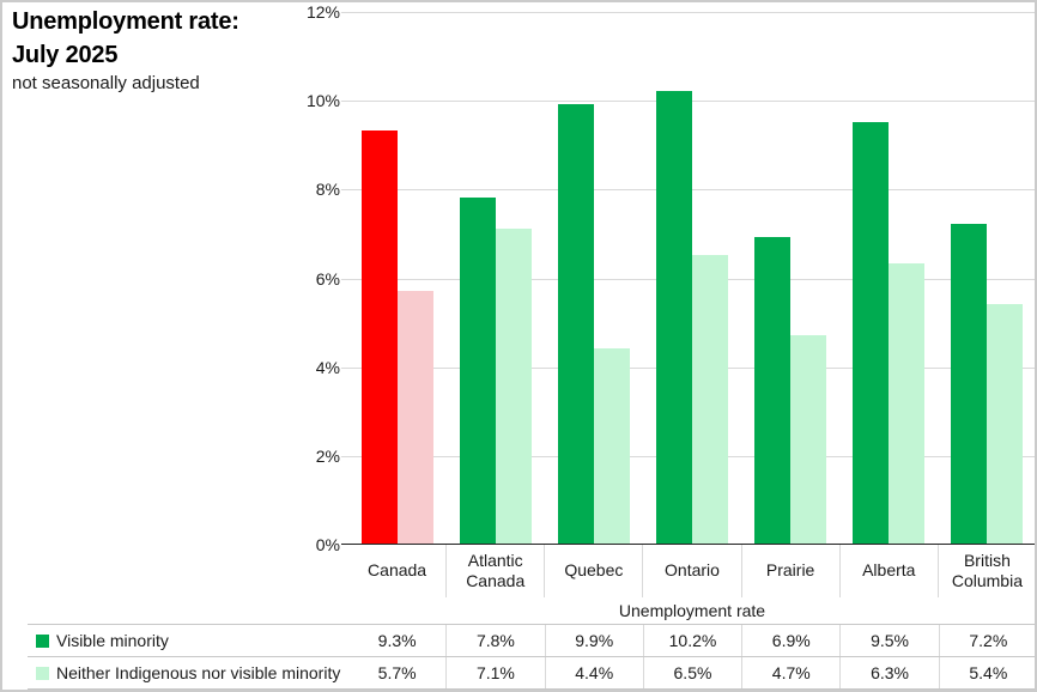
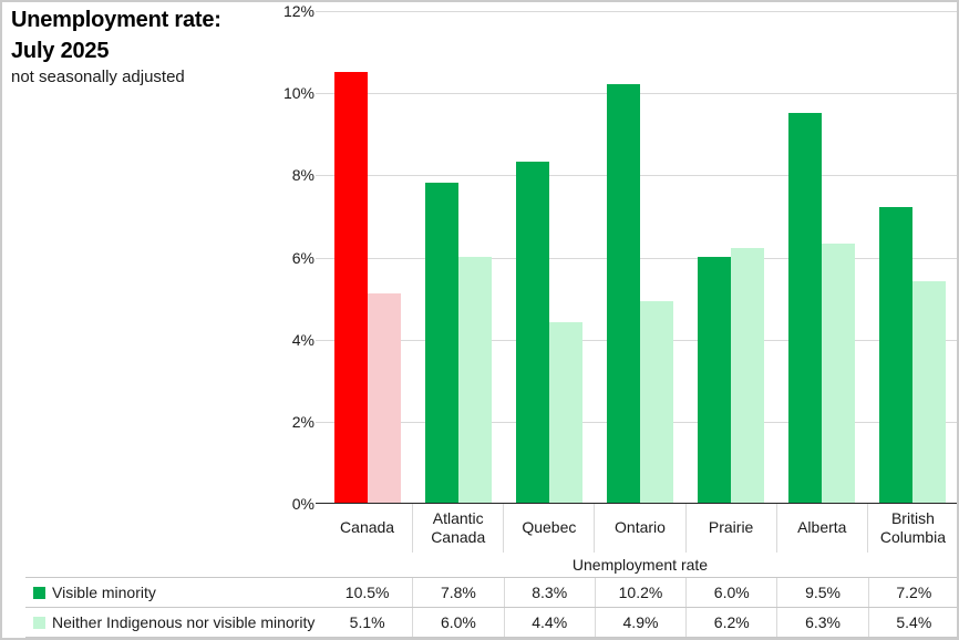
Visible minority/Canada: 9.3% -> 10.5%
Neither Indigenous nor visible minority/Canada: 5.7% -> 5.1%
Neither Indigenous nor visible minority/Atlantic Canada: 7.1% -> 6.0%
Visible minority/Quebec: 9.9% -> 8.3%
Neither Indigenous nor visible minority/Ontario: 6.5% -> 4.9%
Visible minority/Prairie: 6.9% -> 6.0%
Neither Indigenous nor visible minority/Prairie: 4.7% -> 6.2%
